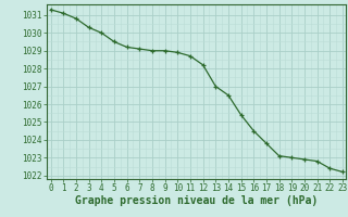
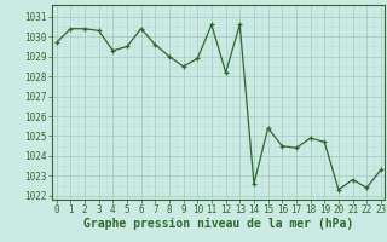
0: 1031.3 -> 1029.7
1: 1031.1 -> 1030.4
2: 1030.8 -> 1030.4
4: 1030.0 -> 1029.3
6: 1029.2 -> 1030.4
7: 1029.1 -> 1029.6
9: 1029.0 -> 1028.5
11: 1028.7 -> 1030.6
13: 1027.0 -> 1030.6
14: 1026.5 -> 1022.6
17: 1023.8 -> 1024.4
18: 1023.1 -> 1024.9
19: 1023.0 -> 1024.7
20: 1022.9 -> 1022.3
23: 1022.2 -> 1023.3
